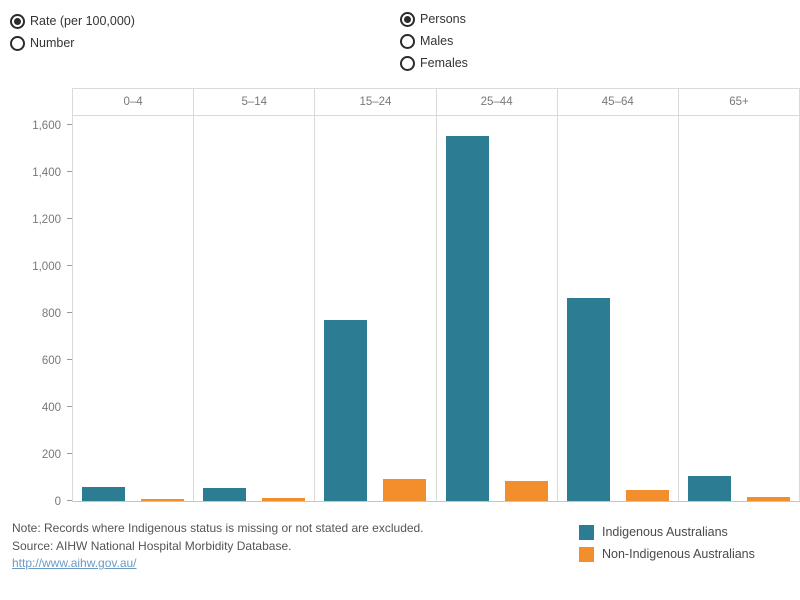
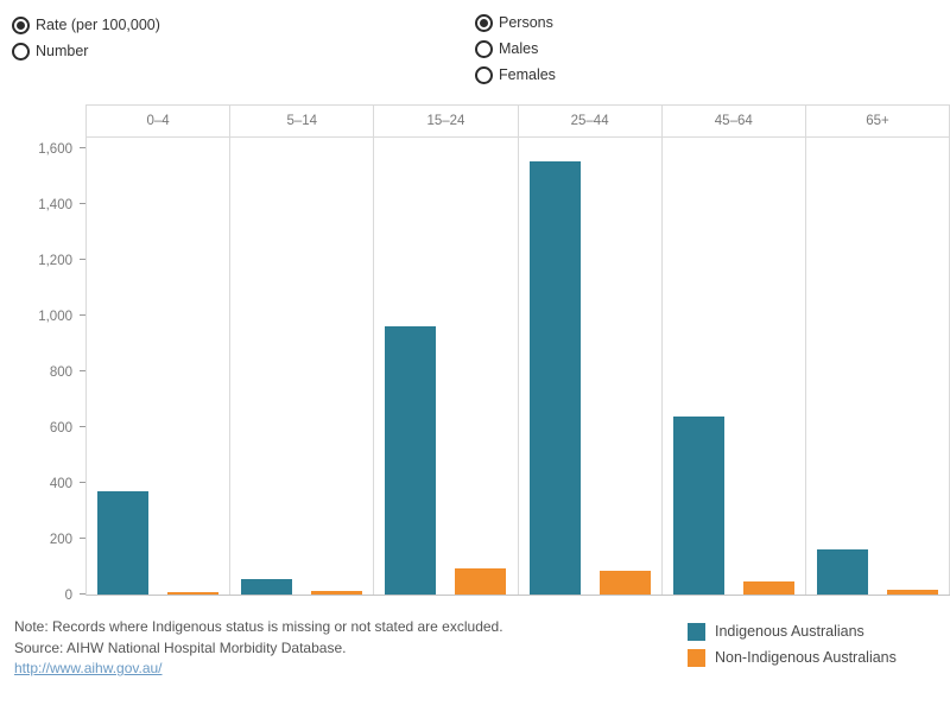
Indigenous Australians/0–4: 60 -> 370
Indigenous Australians/15–24: 770 -> 960
Indigenous Australians/45–64: 860 -> 640
Indigenous Australians/65+: 100 -> 160
